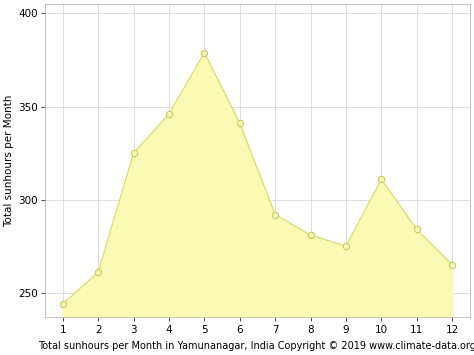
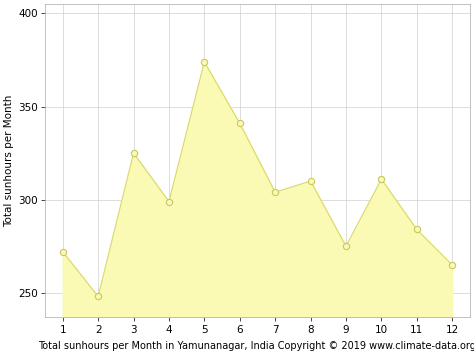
1: 244 -> 272
2: 261 -> 248
4: 346 -> 299
5: 379 -> 374
7: 292 -> 304
8: 281 -> 310
